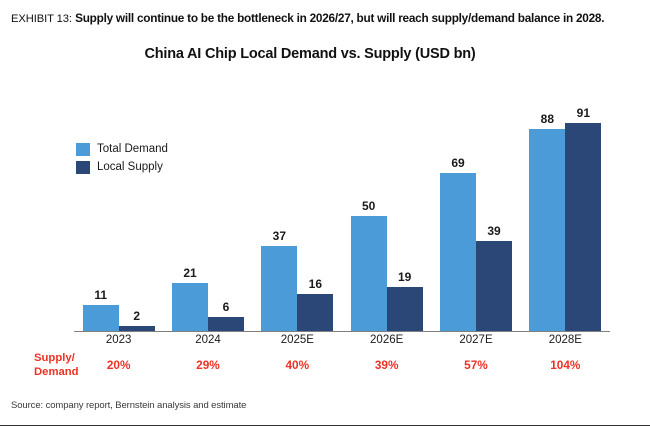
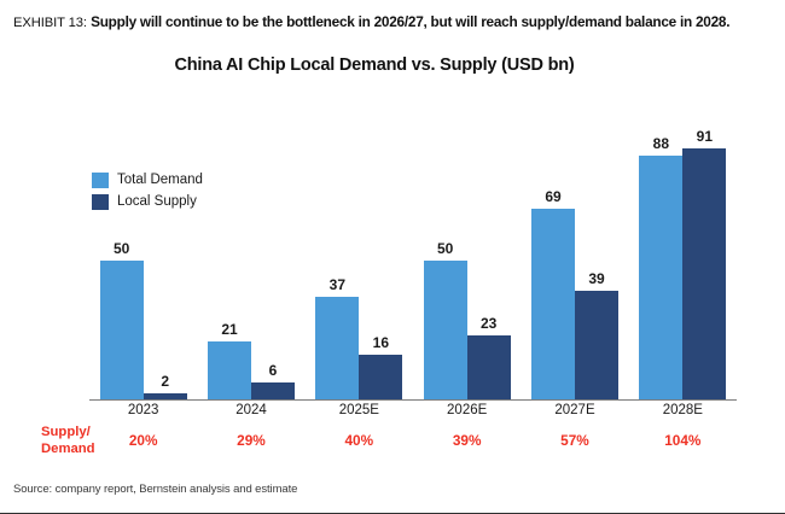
Total Demand/2023: 11 -> 50
Local Supply/2026E: 19 -> 23
